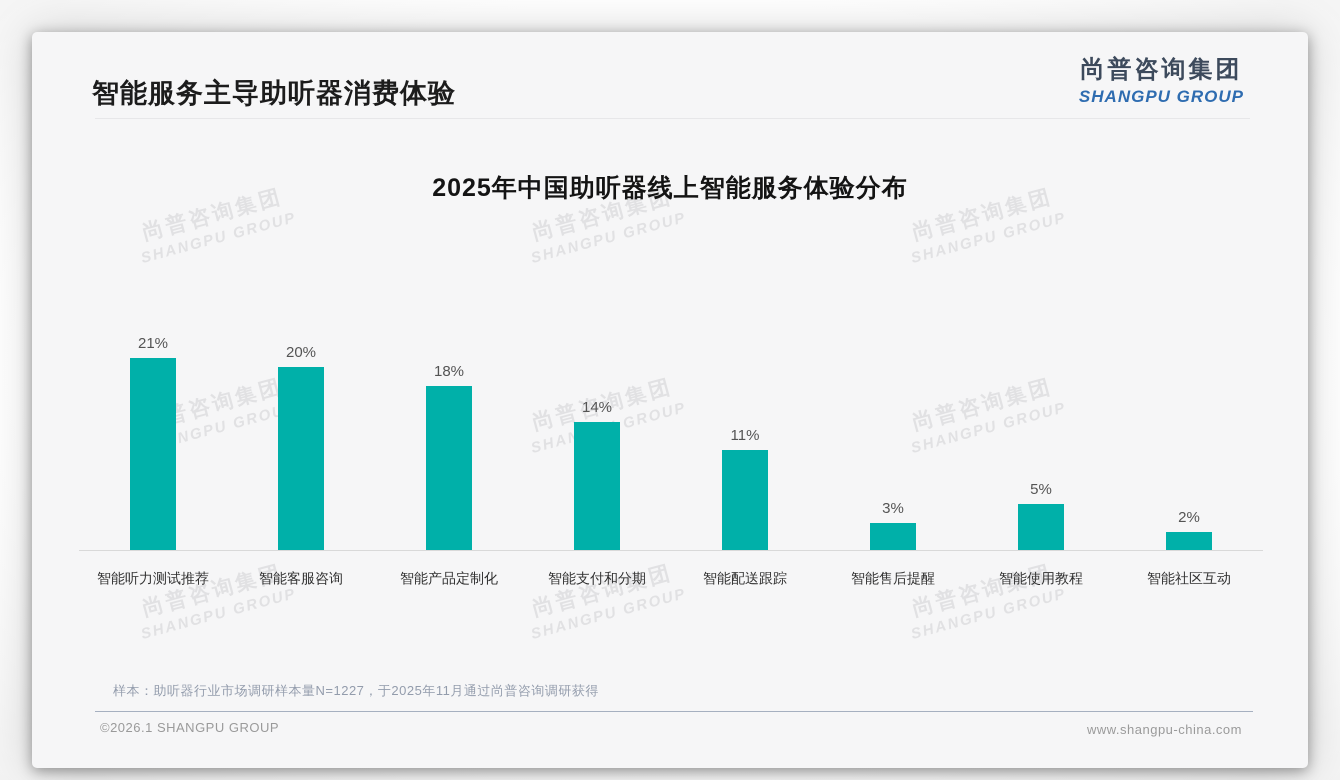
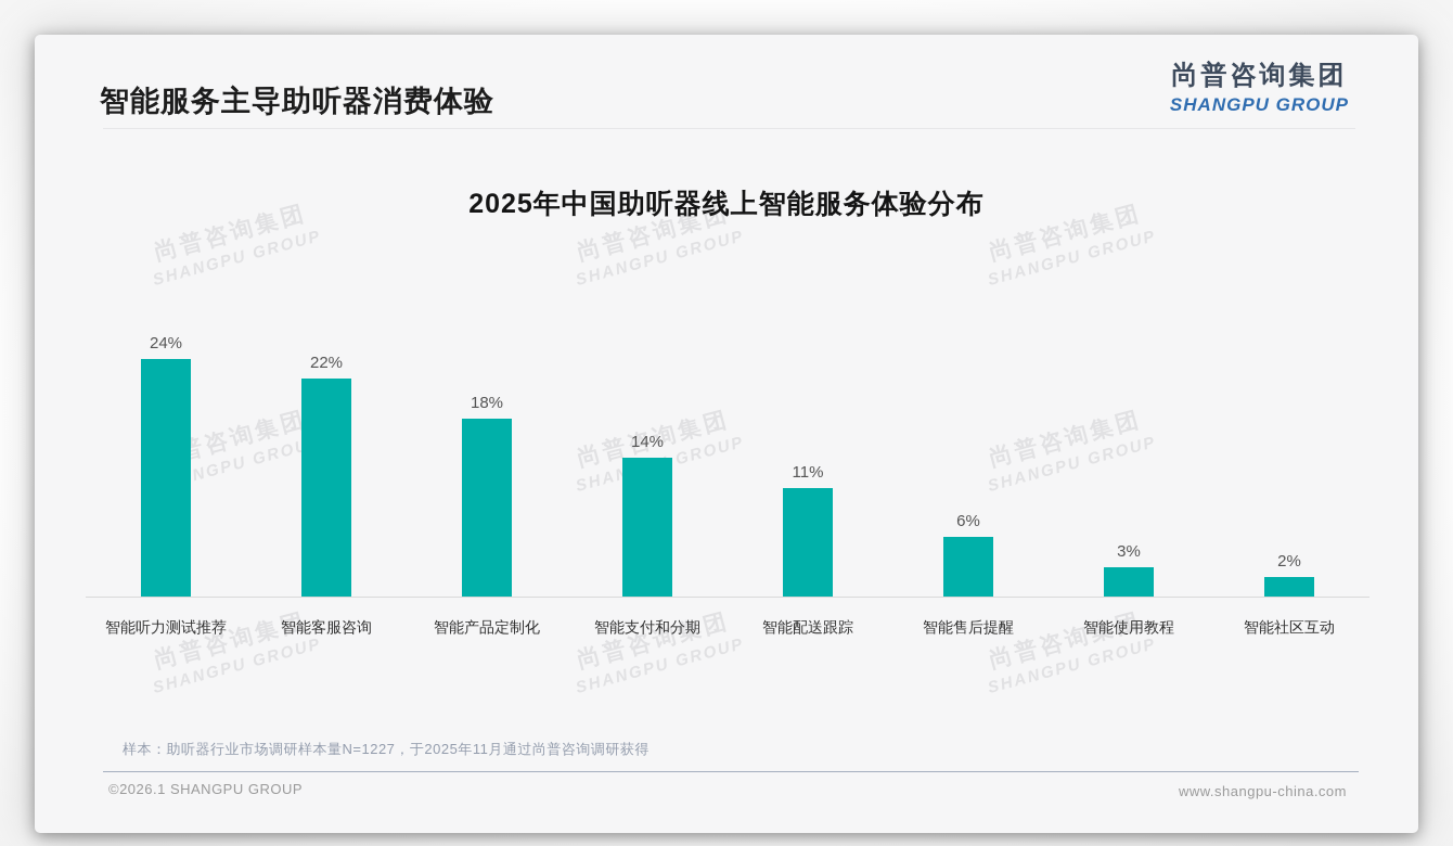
智能听力测试推荐: 21% -> 24%
智能客服咨询: 20% -> 22%
智能售后提醒: 3% -> 6%
智能使用教程: 5% -> 3%
